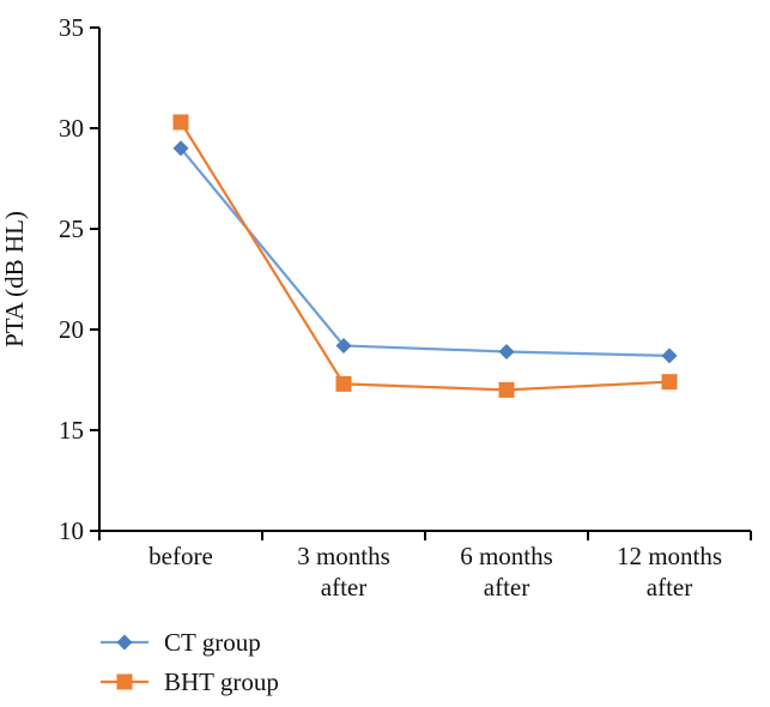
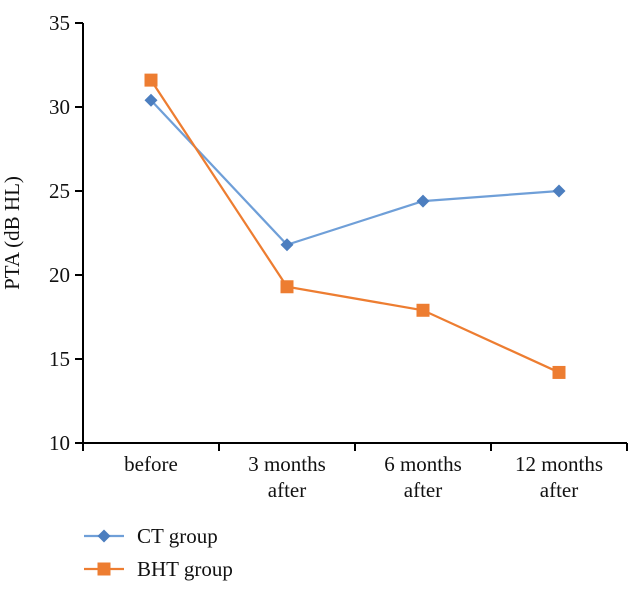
CT group/before: 29.0 -> 30.4
BHT group/before: 30.3 -> 31.6
CT group/3 months after: 19.2 -> 21.8
BHT group/3 months after: 17.3 -> 19.3
CT group/6 months after: 18.9 -> 24.4
BHT group/6 months after: 17.0 -> 17.9
CT group/12 months after: 18.7 -> 25.0
BHT group/12 months after: 17.4 -> 14.2
